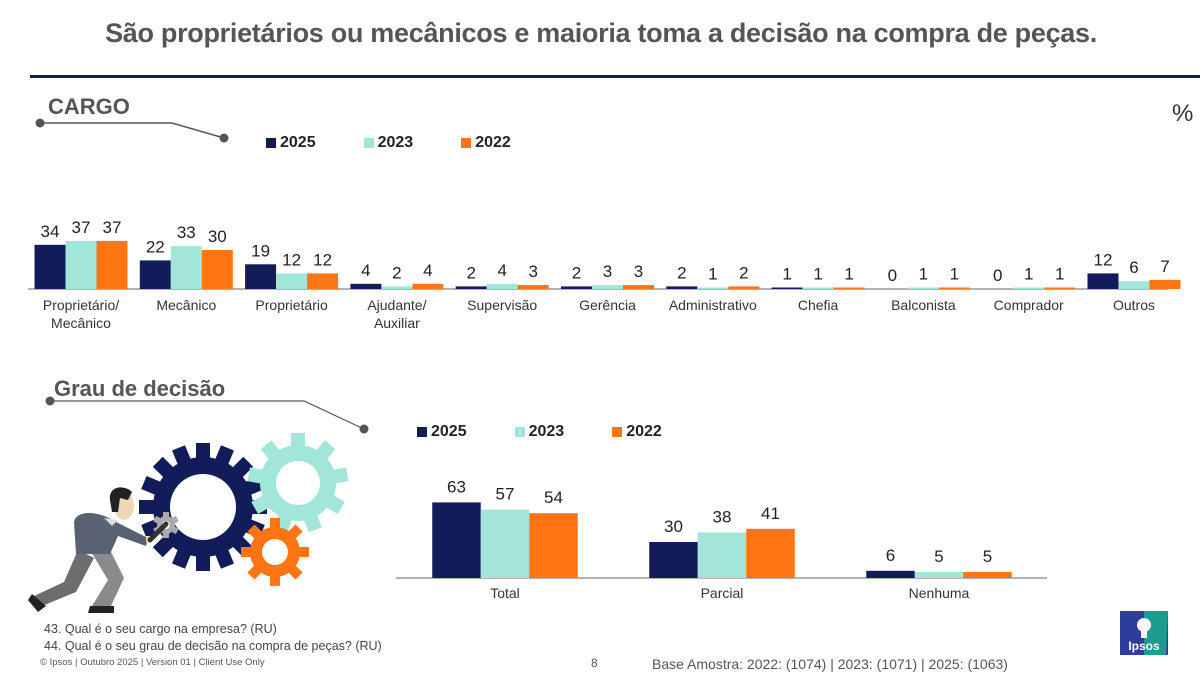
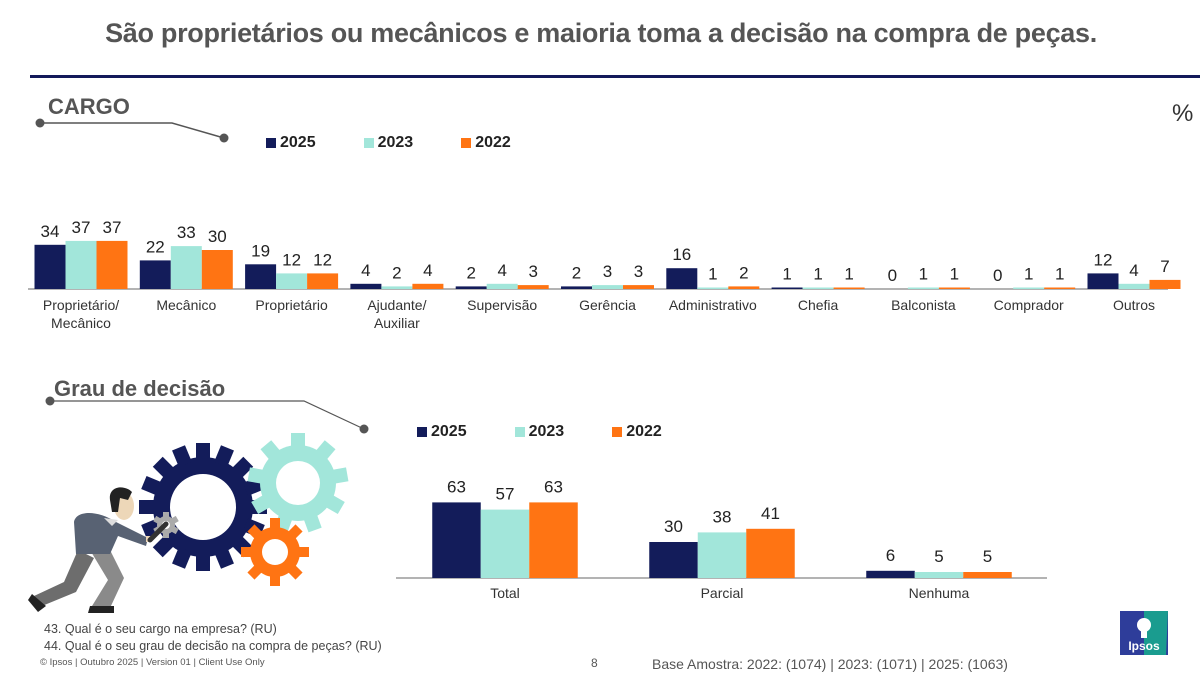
CARGO/2025/Administrativo: 2 -> 16
CARGO/2023/Outros: 6 -> 4
Grau de decisão/2022/Total: 54 -> 63
